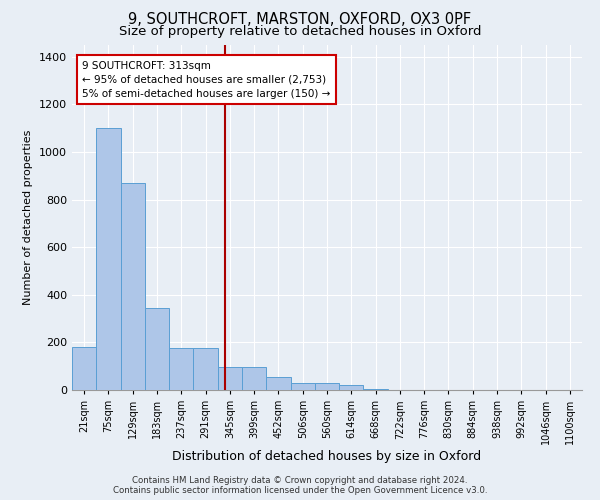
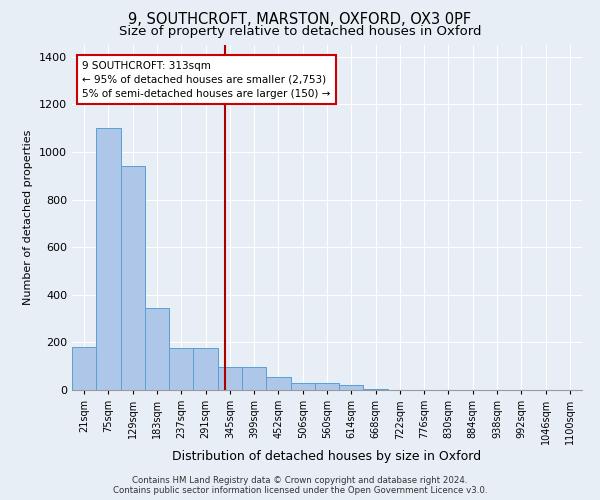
129sqm: 870 -> 940
